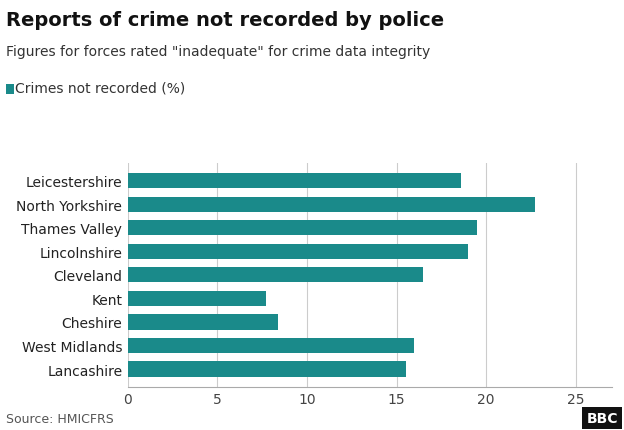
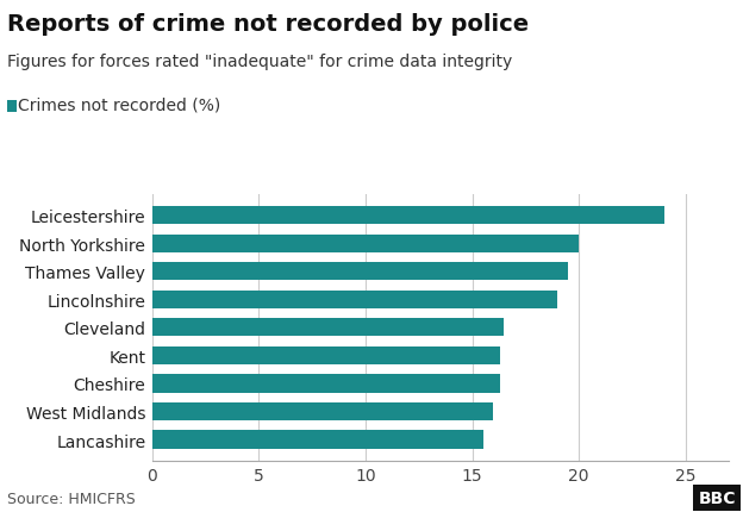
Leicestershire: 18.6 -> 24.0
North Yorkshire: 22.7 -> 20.0
Kent: 7.7 -> 16.3
Cheshire: 8.4 -> 16.3
